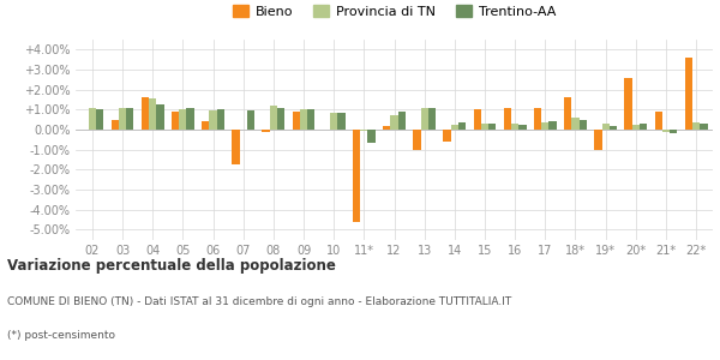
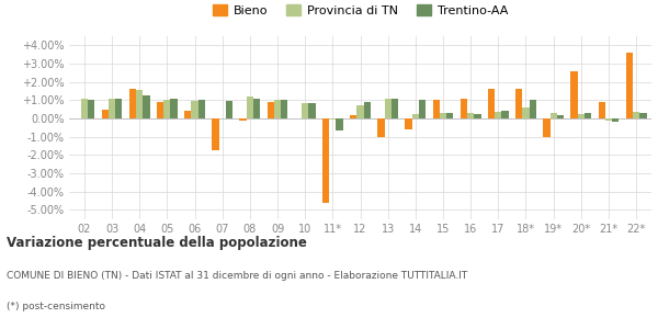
Trentino-AA/14: 0.3% -> 1.0%
Bieno/17: 1.1% -> 1.6%
Trentino-AA/18*: 0.5% -> 1.0%
